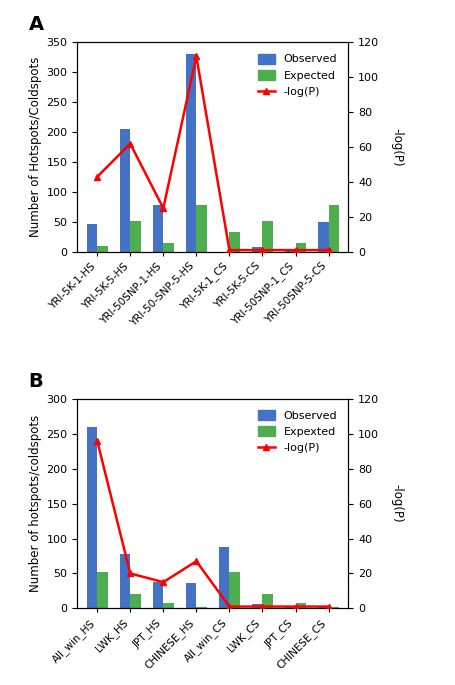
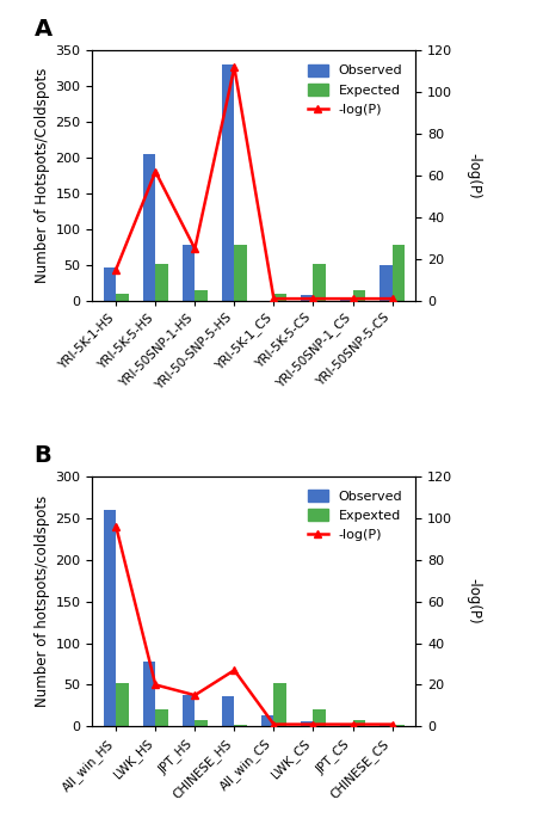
-log(P)/YRI-5K-1-HS: 43 -> 15
Expected/YRI-5K-1_CS: 34 -> 10
Observed/All_win_CS: 88 -> 13
